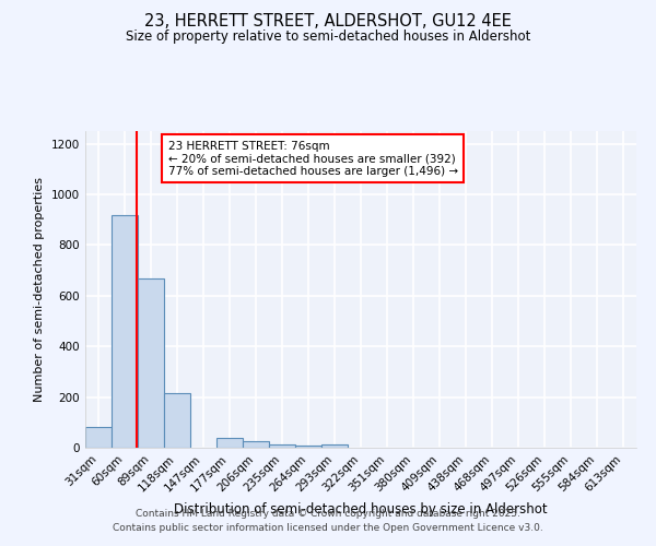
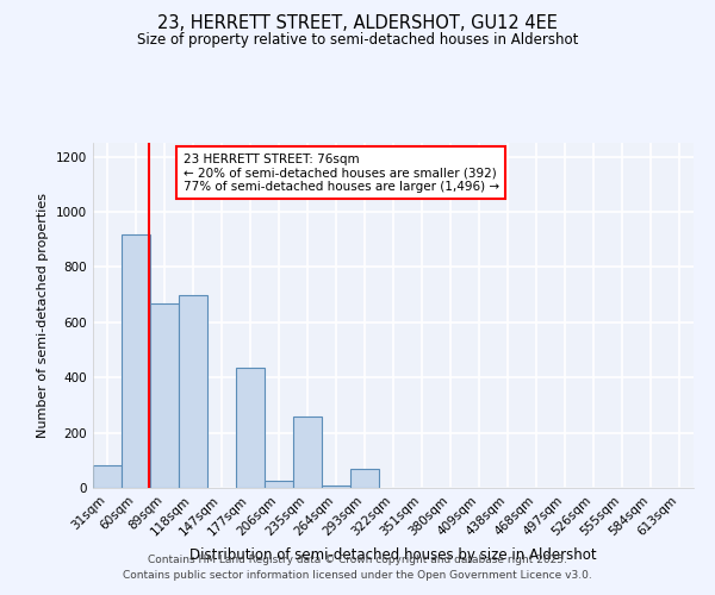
118sqm: 215 -> 700
177sqm: 38 -> 435
235sqm: 13 -> 260
293sqm: 13 -> 70
